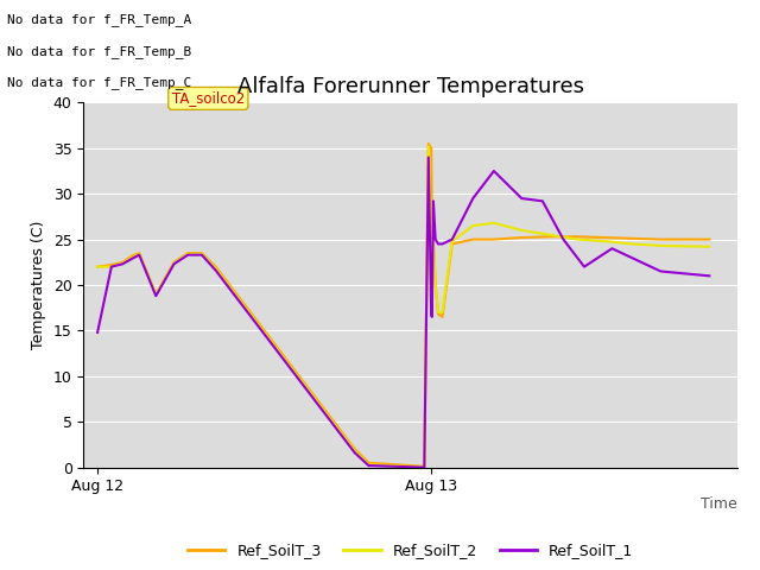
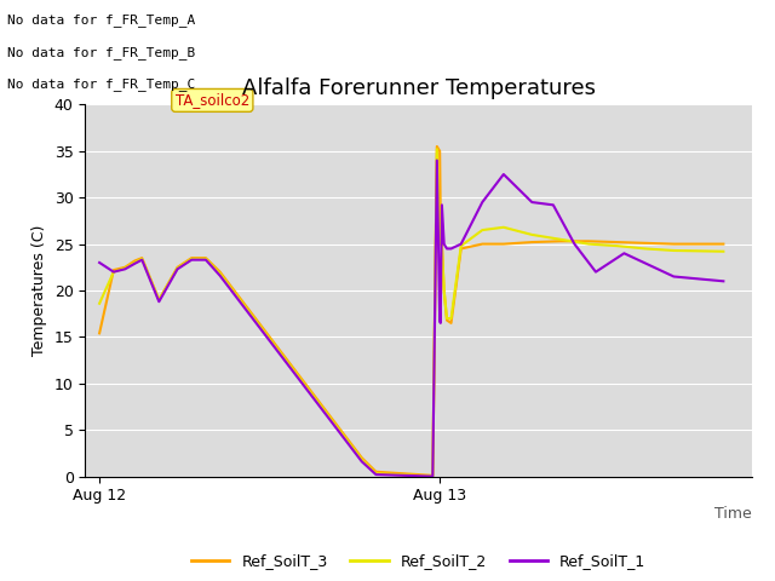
Ref_SoilT_3/Aug 12: 22.0 -> 15.4
Ref_SoilT_2/Aug 12: 22.0 -> 18.6
Ref_SoilT_1/Aug 12: 14.8 -> 23.0
